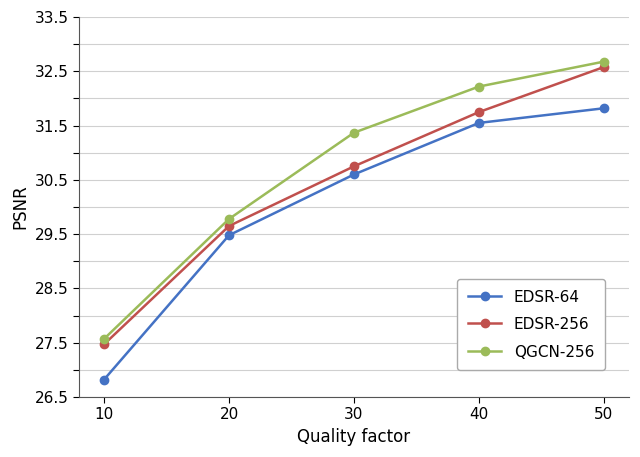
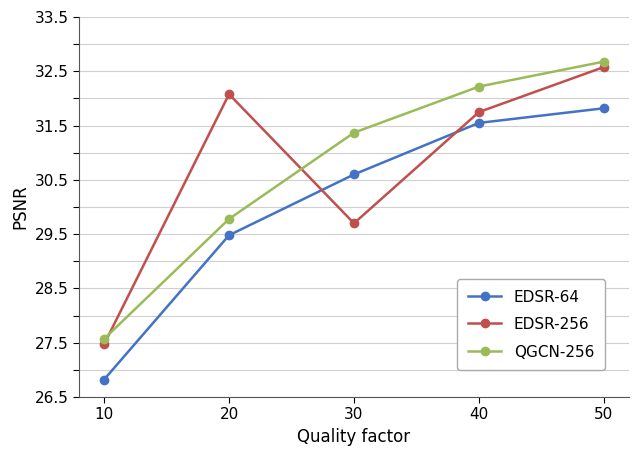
EDSR-256/20: 29.65 -> 32.08
EDSR-256/30: 30.75 -> 29.70
